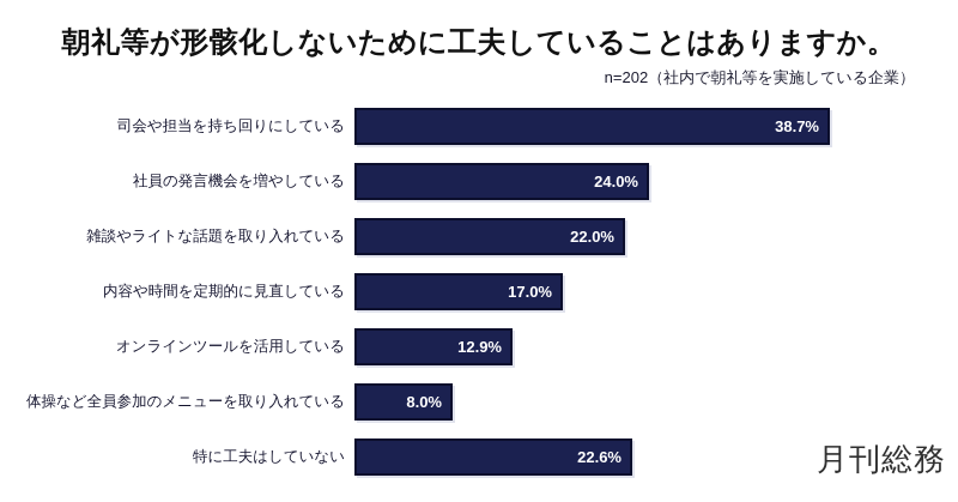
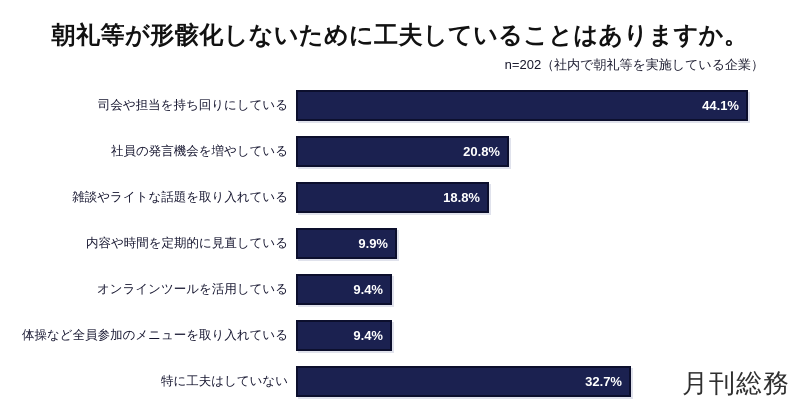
司会や担当を持ち回りにしている: 38.7% -> 44.1%
社員の発言機会を増やしている: 24.0% -> 20.8%
雑談やライトな話題を取り入れている: 22.0% -> 18.8%
内容や時間を定期的に見直している: 17.0% -> 9.9%
オンラインツールを活用している: 12.9% -> 9.4%
体操など全員参加のメニューを取り入れている: 8.0% -> 9.4%
特に工夫はしていない: 22.6% -> 32.7%
